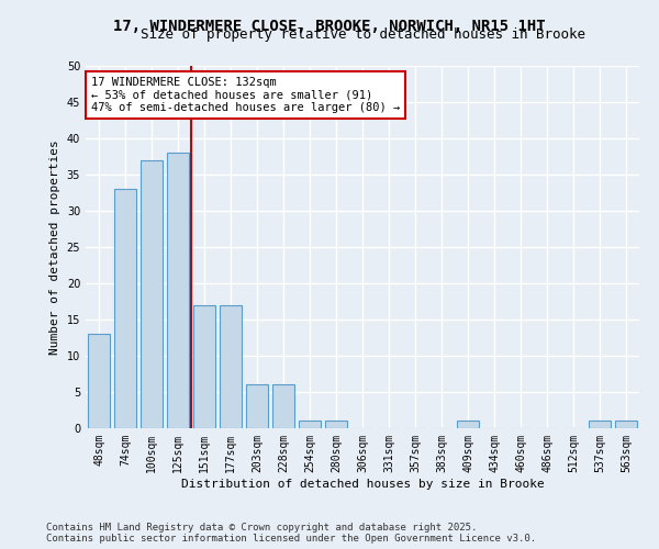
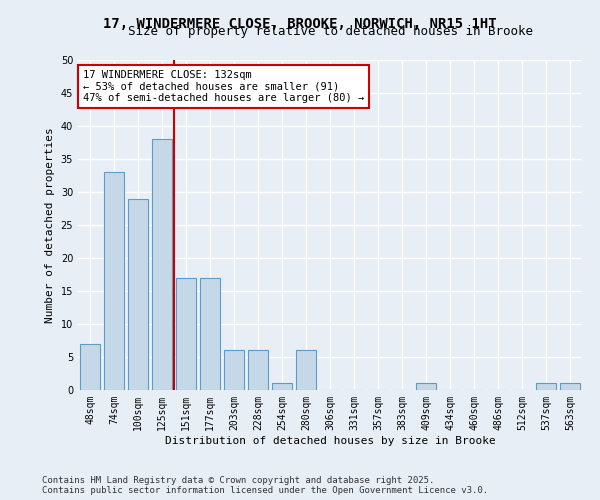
48sqm: 13 -> 7
100sqm: 37 -> 29
280sqm: 1 -> 6
